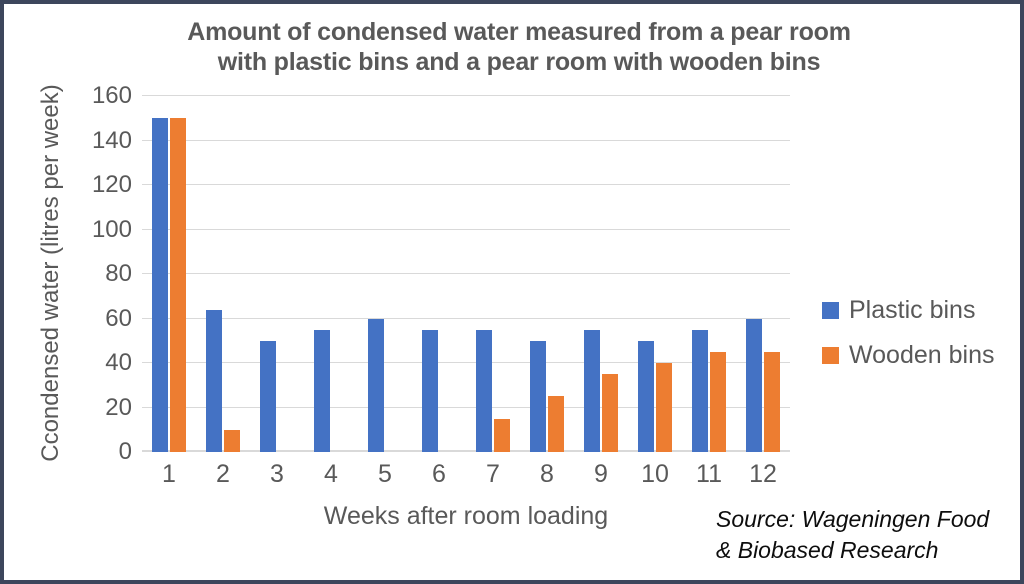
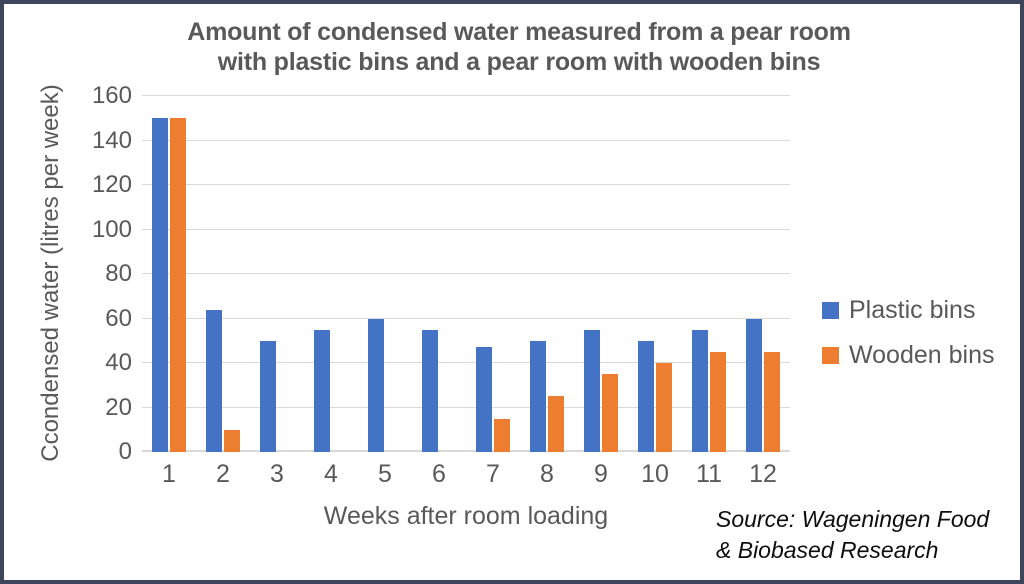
Plastic bins/7: 55 -> 47
